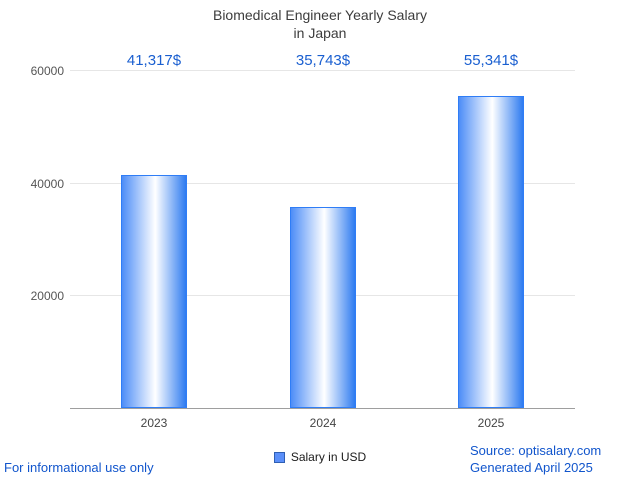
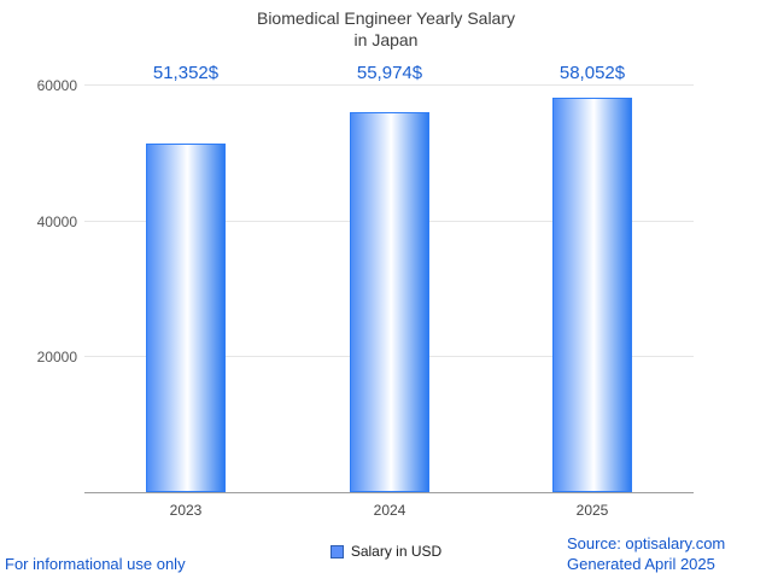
2023: 41,317 -> 51,352
2024: 35,743 -> 55,974
2025: 55,341 -> 58,052
